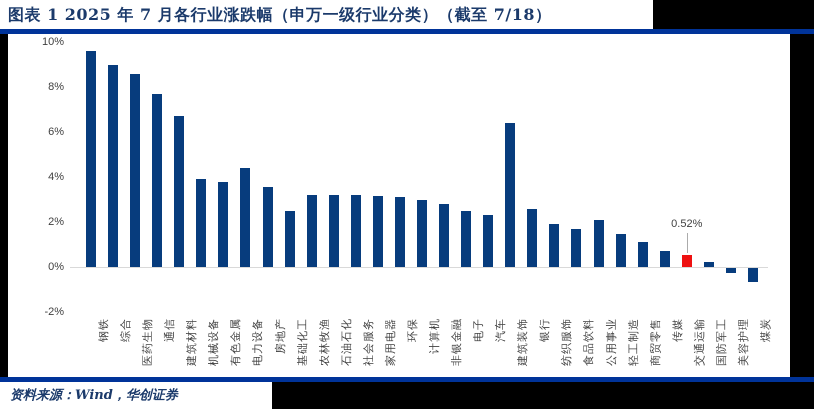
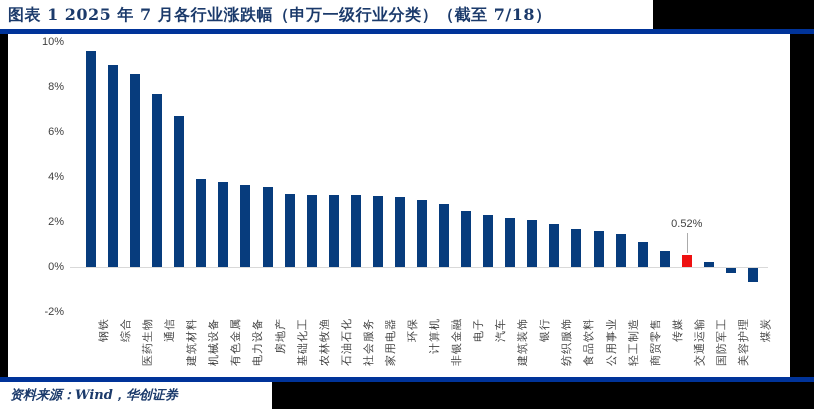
电力设备: 4.4% -> 3.6%
基础化工: 2.5% -> 3.2%
建筑装饰: 6.4% -> 2.2%
银行: 2.6% -> 2.1%
公用事业: 2.1% -> 1.6%
